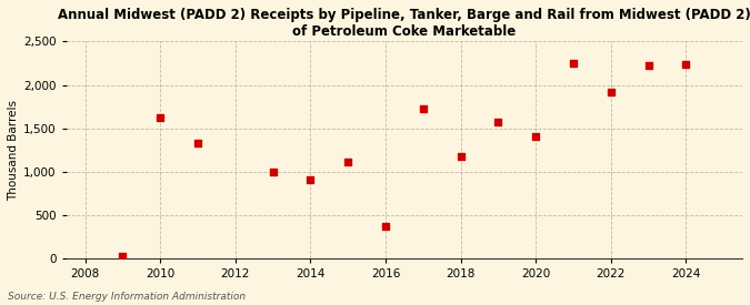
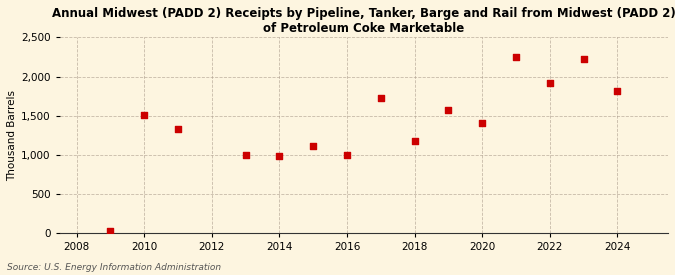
2010: 1,620 -> 1,510
2014: 900 -> 980
2016: 360 -> 1,000
2024: 2,240 -> 1,810
